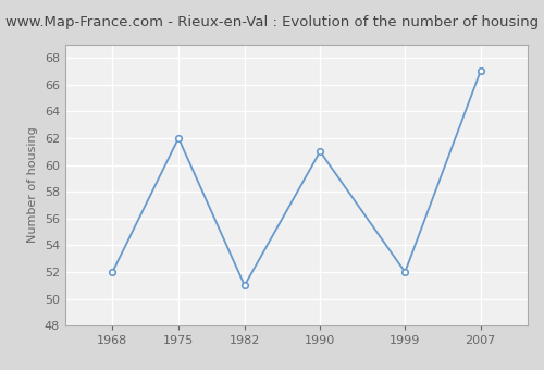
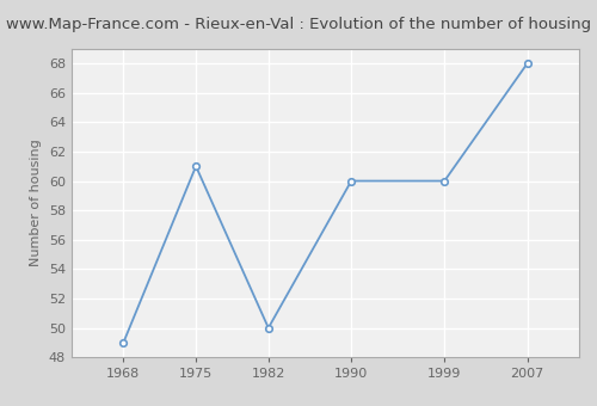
1968: 52 -> 49
1975: 62 -> 61
1982: 51 -> 50
1990: 61 -> 60
1999: 52 -> 60
2007: 67 -> 68
